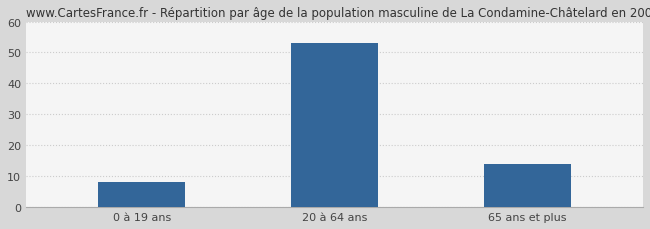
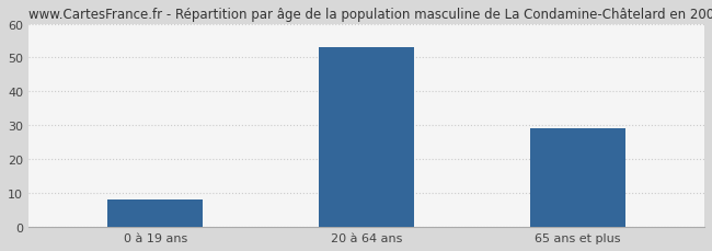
65 ans et plus: 14 -> 29
